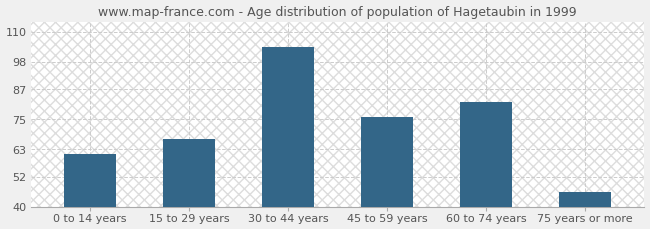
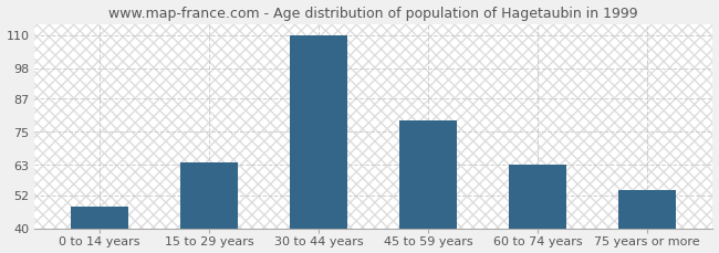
0 to 14 years: 61 -> 48
15 to 29 years: 67 -> 64
30 to 44 years: 104 -> 110
45 to 59 years: 76 -> 79
60 to 74 years: 82 -> 63
75 years or more: 46 -> 54
